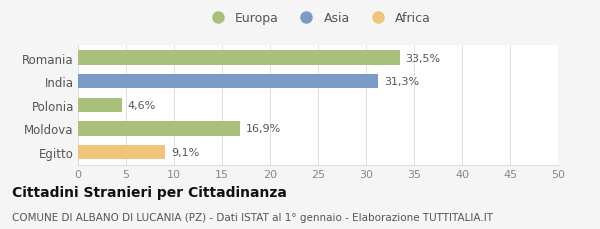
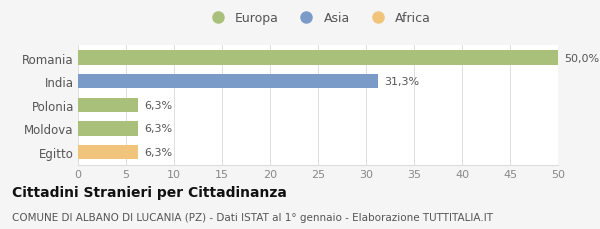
Romania: 33,5% -> 50,0%
Polonia: 4,6% -> 6,3%
Moldova: 16,9% -> 6,3%
Egitto: 9,1% -> 6,3%
